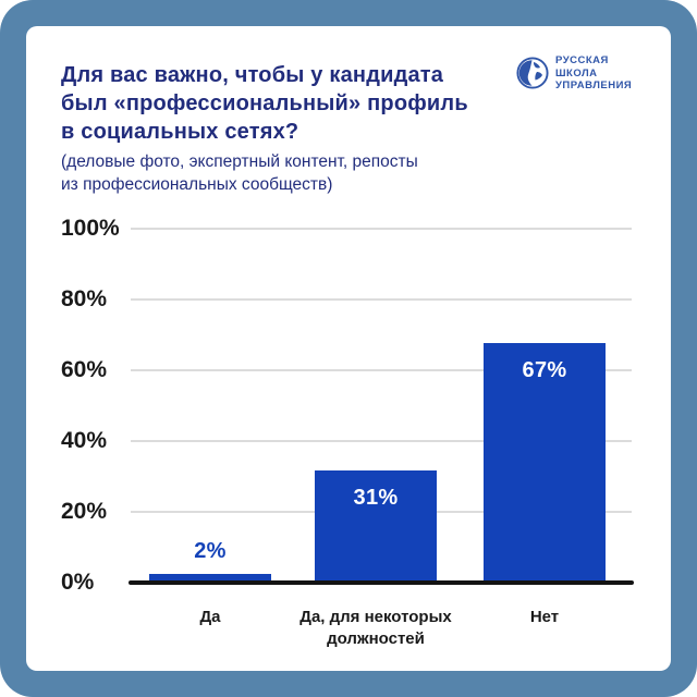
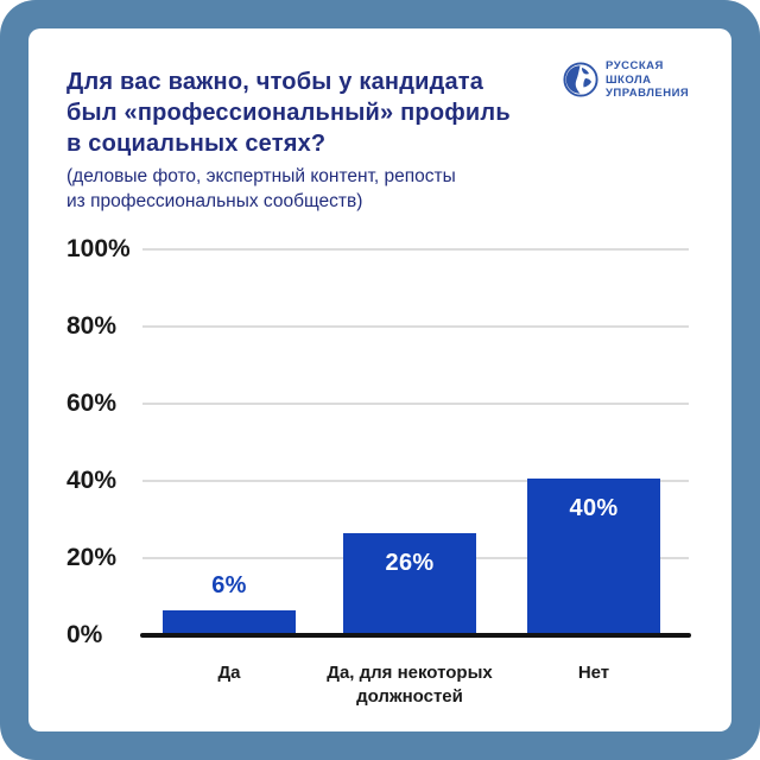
Да: 2% -> 6%
Да, для некоторых должностей: 31% -> 26%
Нет: 67% -> 40%
